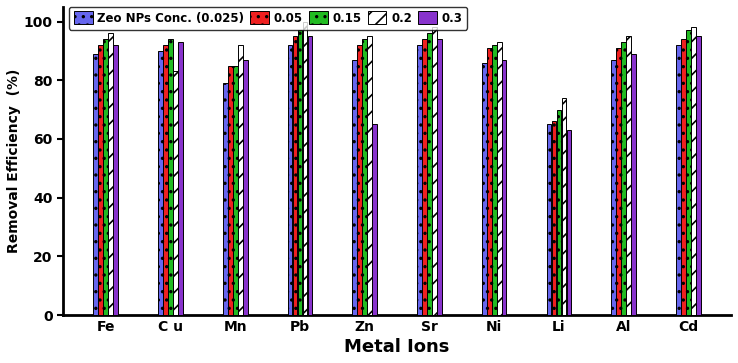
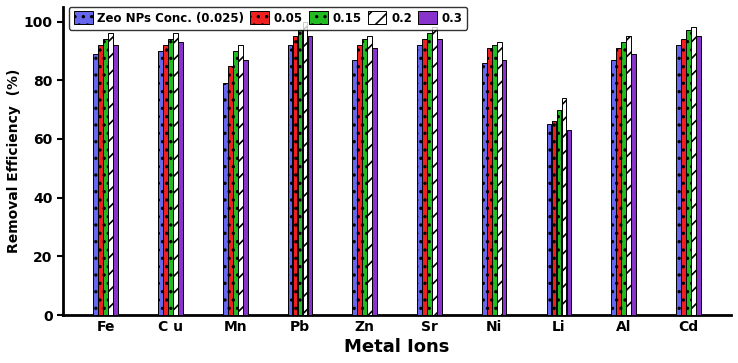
0.2/C u: 83 -> 96
0.15/Mn: 85 -> 90
0.3/Zn: 65 -> 91
